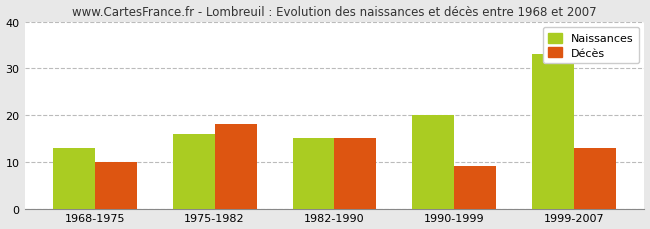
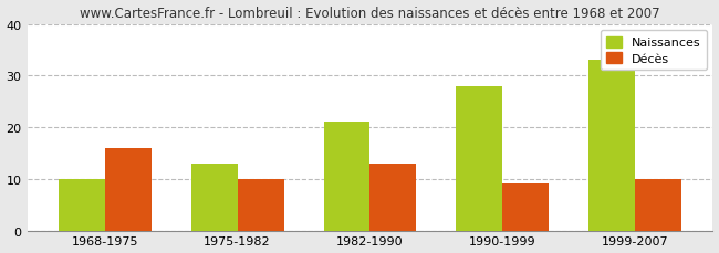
Naissances/1968-1975: 13 -> 10
Décès/1968-1975: 10 -> 16
Naissances/1975-1982: 16 -> 13
Décès/1975-1982: 18 -> 10
Naissances/1982-1990: 15 -> 21
Décès/1982-1990: 15 -> 13
Naissances/1990-1999: 20 -> 28
Décès/1999-2007: 13 -> 10
